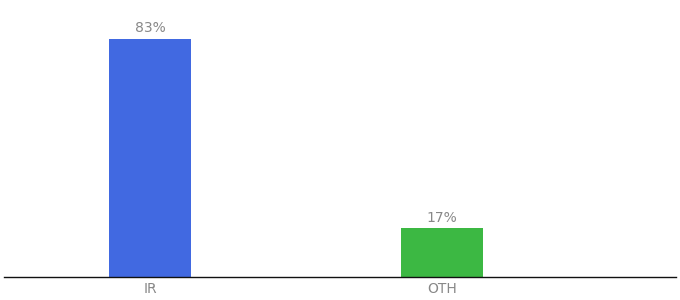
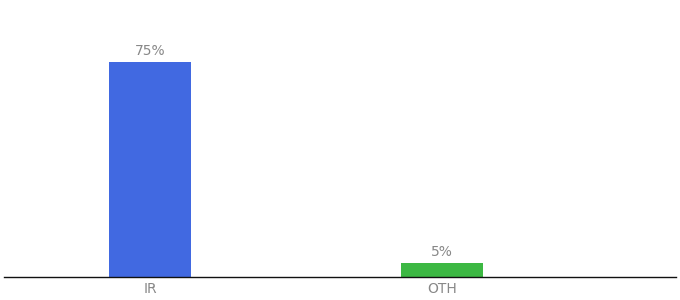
IR: 83% -> 75%
OTH: 17% -> 5%
